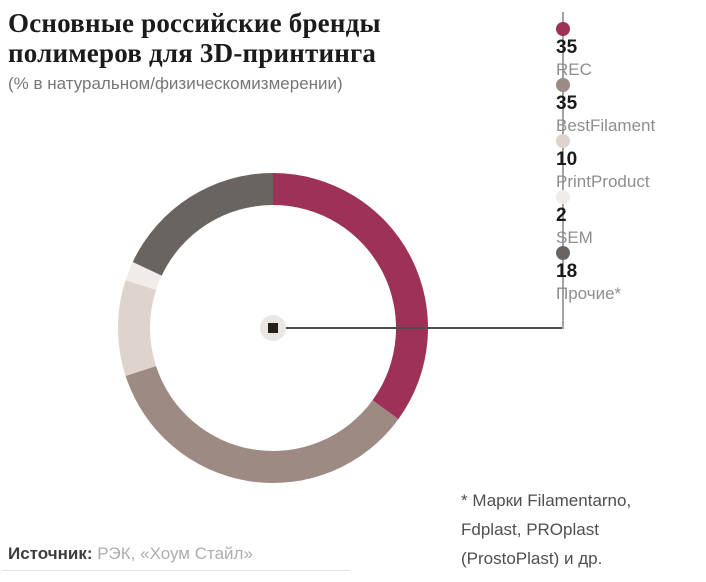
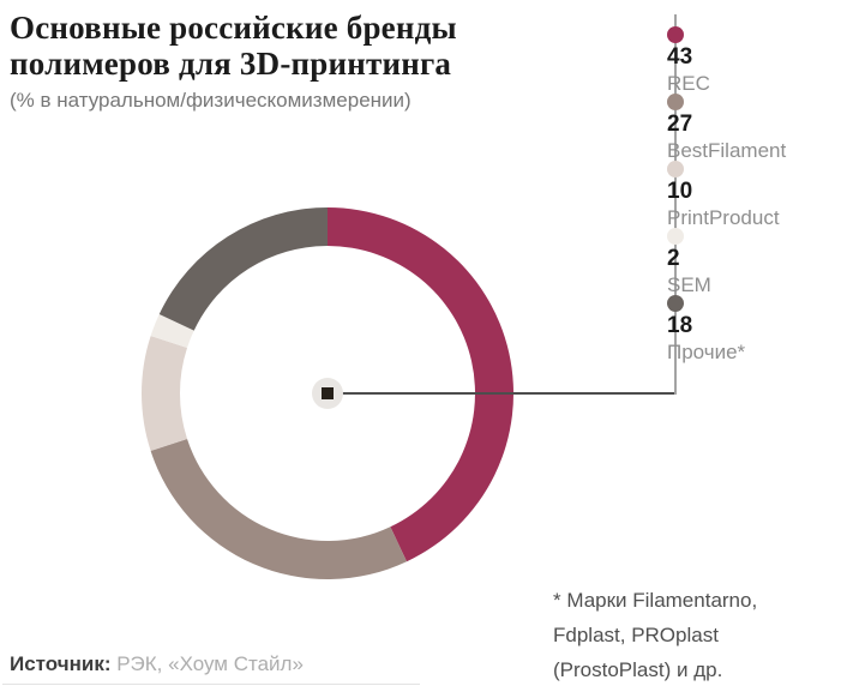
REC: 35 -> 43
BestFilament: 35 -> 27
